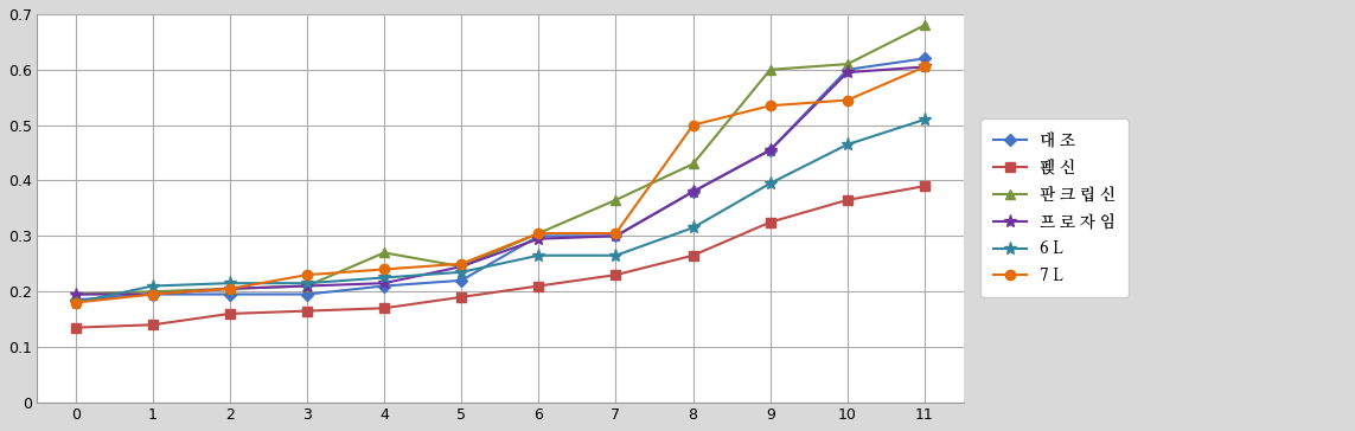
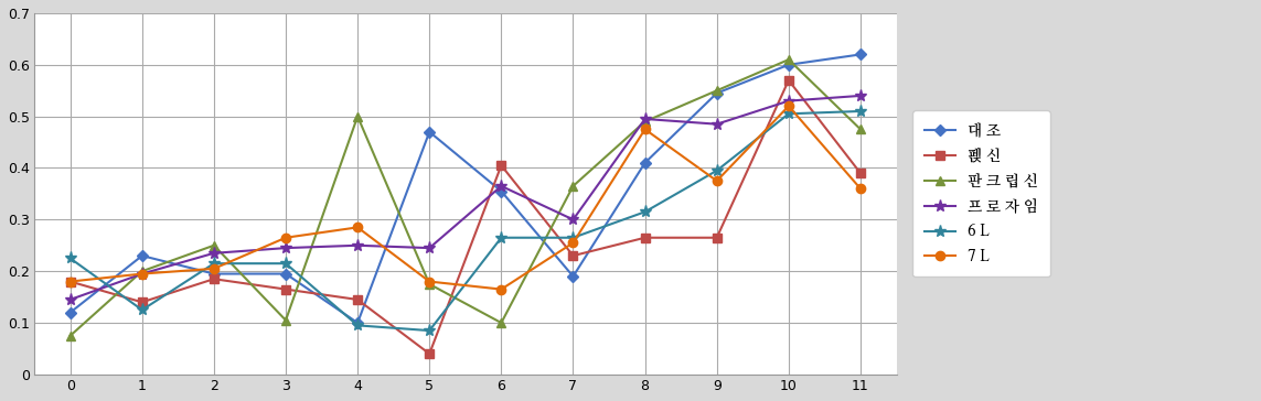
대 조/0: 0.185 -> 0.120
펝 신/0: 0.135 -> 0.180
판 크 립 신/0: 0.195 -> 0.075
프 로 자 임/0: 0.195 -> 0.145
6 L/0: 0.180 -> 0.225
대 조/1: 0.195 -> 0.230
6 L/1: 0.210 -> 0.125
펝 신/2: 0.160 -> 0.185
판 크 립 신/2: 0.205 -> 0.250
프 로 자 임/2: 0.205 -> 0.235
판 크 립 신/3: 0.210 -> 0.105
프 로 자 임/3: 0.210 -> 0.245
7 L/3: 0.230 -> 0.265
대 조/4: 0.210 -> 0.100
펝 신/4: 0.170 -> 0.145
판 크 립 신/4: 0.270 -> 0.500
프 로 자 임/4: 0.215 -> 0.250
6 L/4: 0.225 -> 0.095
7 L/4: 0.240 -> 0.285
대 조/5: 0.220 -> 0.470
펝 신/5: 0.190 -> 0.040
판 크 립 신/5: 0.245 -> 0.175
6 L/5: 0.235 -> 0.085
7 L/5: 0.250 -> 0.180
대 조/6: 0.300 -> 0.355
펝 신/6: 0.210 -> 0.405
판 크 립 신/6: 0.305 -> 0.100
프 로 자 임/6: 0.295 -> 0.365
7 L/6: 0.305 -> 0.165
대 조/7: 0.300 -> 0.190
7 L/7: 0.305 -> 0.255
대 조/8: 0.380 -> 0.410
판 크 립 신/8: 0.430 -> 0.490
프 로 자 임/8: 0.380 -> 0.495
7 L/8: 0.500 -> 0.475
대 조/9: 0.455 -> 0.545
펝 신/9: 0.325 -> 0.265
판 크 립 신/9: 0.600 -> 0.550
프 로 자 임/9: 0.455 -> 0.485
7 L/9: 0.535 -> 0.375
펝 신/10: 0.365 -> 0.570
프 로 자 임/10: 0.595 -> 0.530
6 L/10: 0.465 -> 0.505
7 L/10: 0.545 -> 0.520
판 크 립 신/11: 0.680 -> 0.475
프 로 자 임/11: 0.605 -> 0.540
7 L/11: 0.605 -> 0.360
